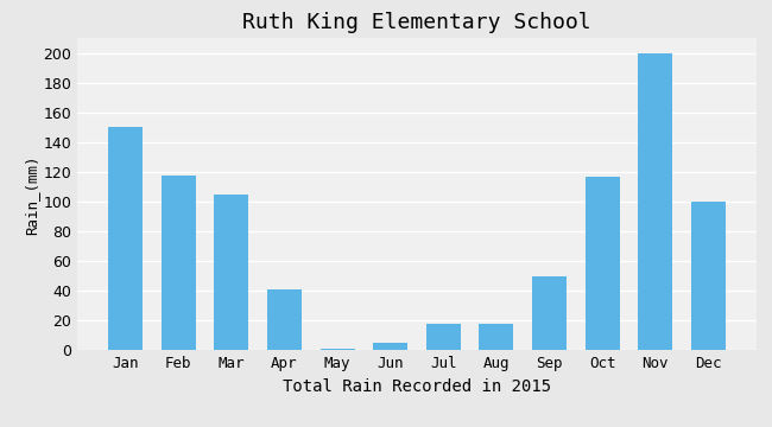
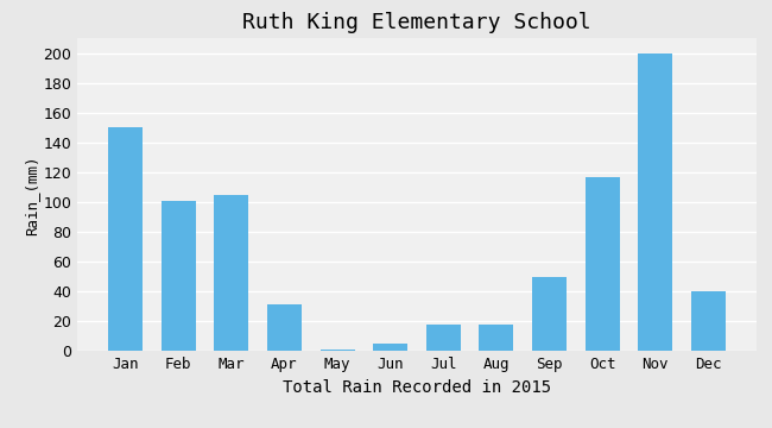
Feb: 118 -> 101
Apr: 41 -> 31
Dec: 100 -> 40
